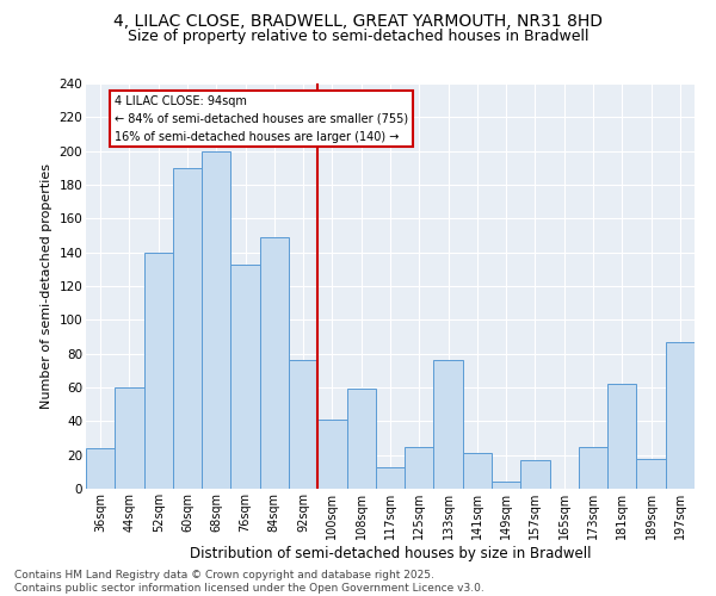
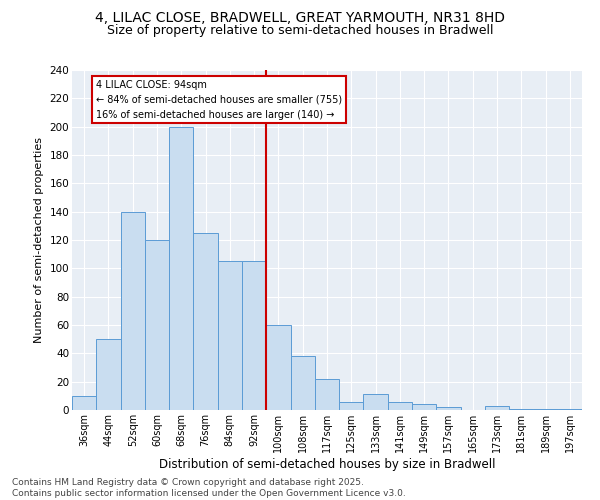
36sqm: 24 -> 10
44sqm: 60 -> 50
60sqm: 190 -> 120
76sqm: 133 -> 125
84sqm: 149 -> 105
92sqm: 76 -> 105
100sqm: 41 -> 60
108sqm: 59 -> 38
117sqm: 13 -> 22
125sqm: 25 -> 6
133sqm: 76 -> 11
141sqm: 21 -> 6
157sqm: 17 -> 2
173sqm: 25 -> 3
181sqm: 62 -> 1
189sqm: 18 -> 1
197sqm: 87 -> 1
